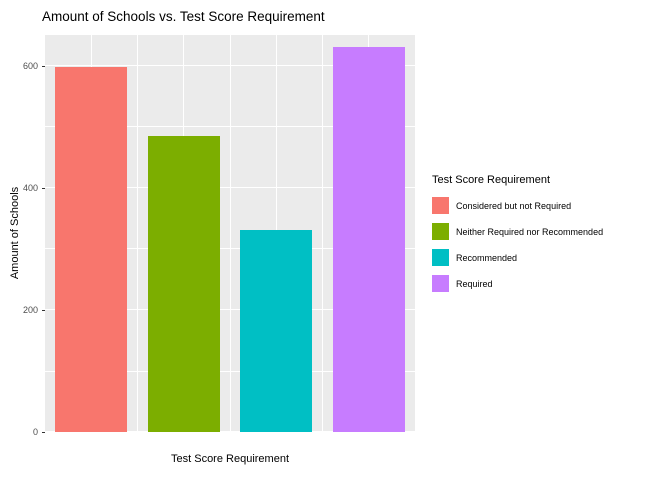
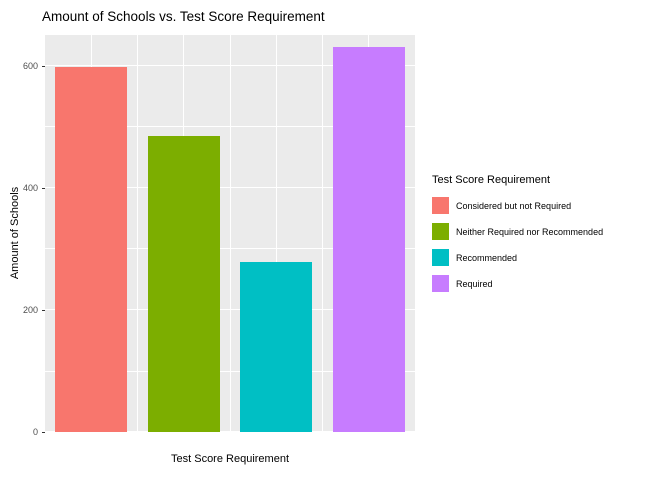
Recommended: 330 -> 280
